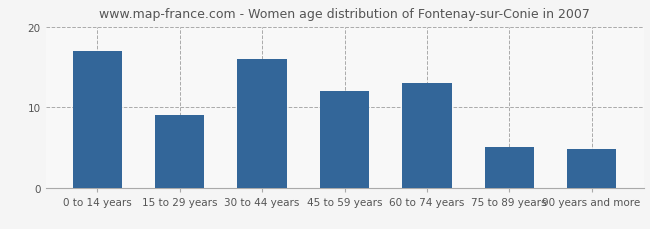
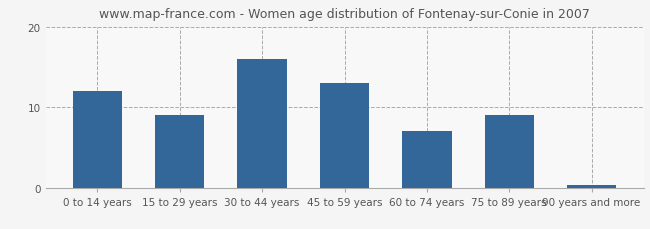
0 to 14 years: 17.0 -> 12.0
45 to 59 years: 12.0 -> 13.0
60 to 74 years: 13.0 -> 7.0
75 to 89 years: 5.0 -> 9.0
90 years and more: 4.8 -> 0.3
